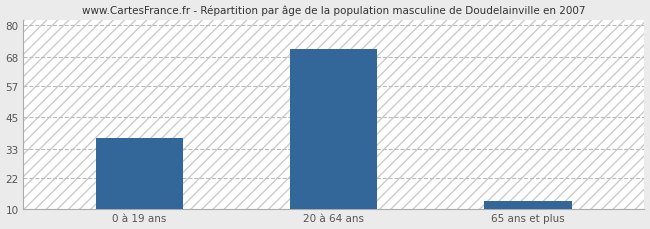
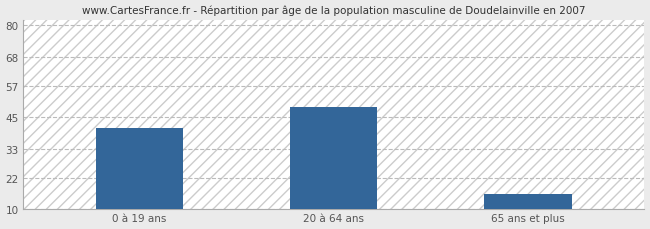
0 à 19 ans: 37 -> 41
20 à 64 ans: 71 -> 49
65 ans et plus: 13 -> 16
